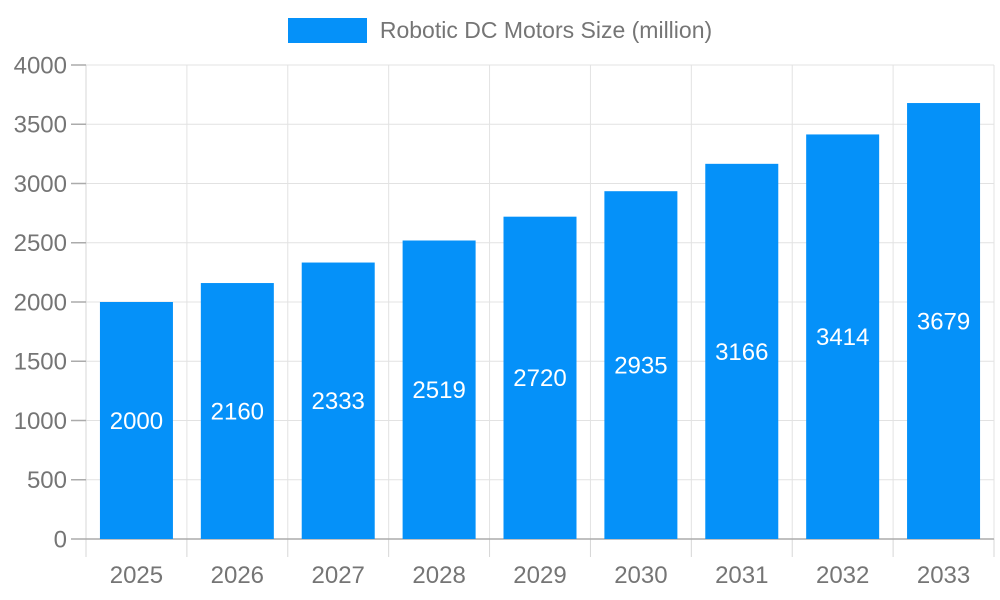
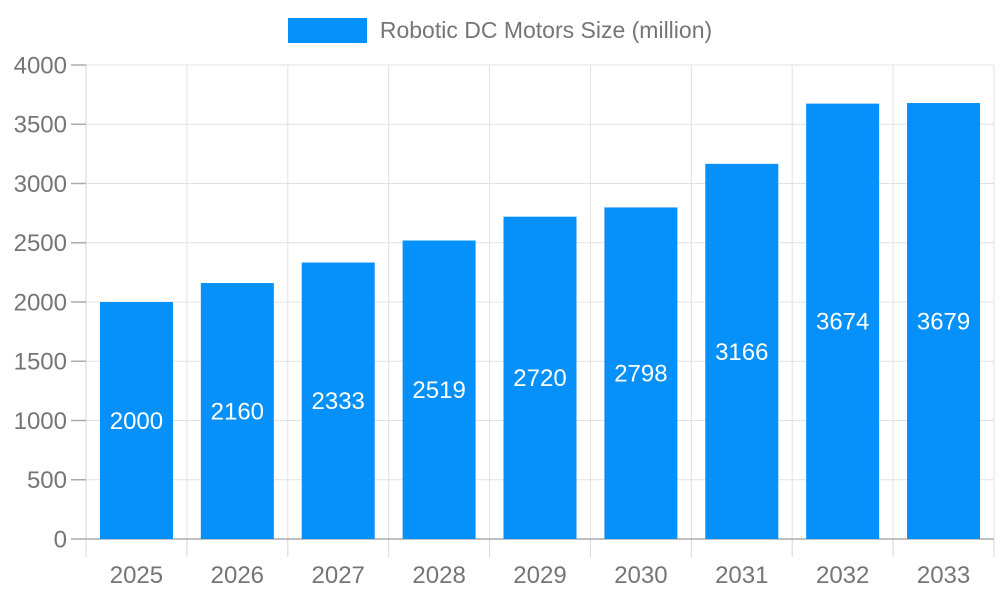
2030: 2935 -> 2798
2032: 3414 -> 3674
